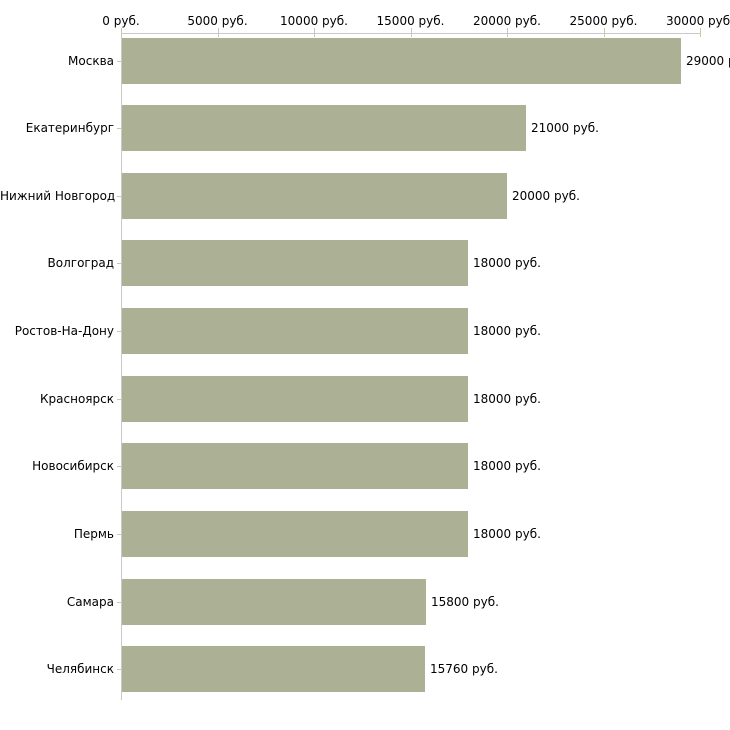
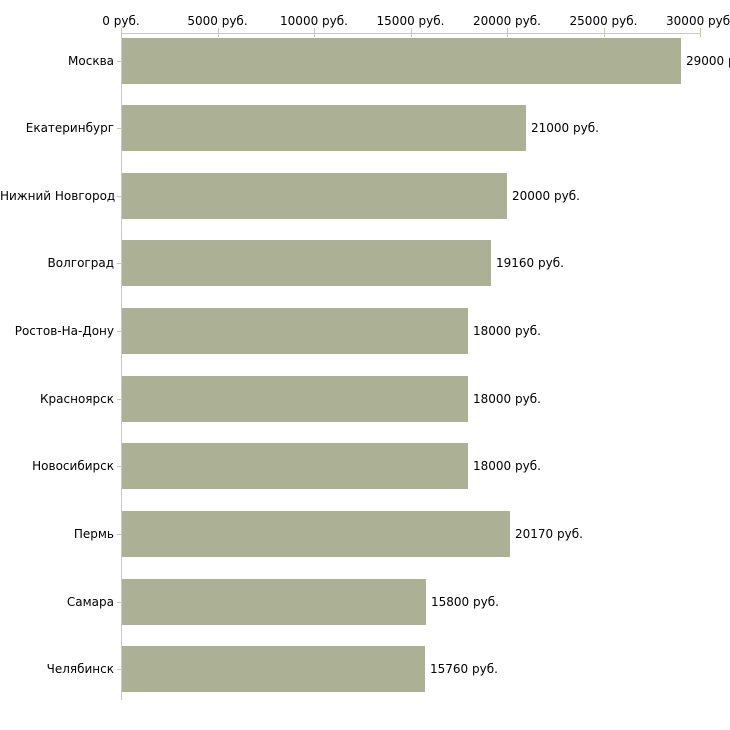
Волгоград: 18000 -> 19160
Пермь: 18000 -> 20170
